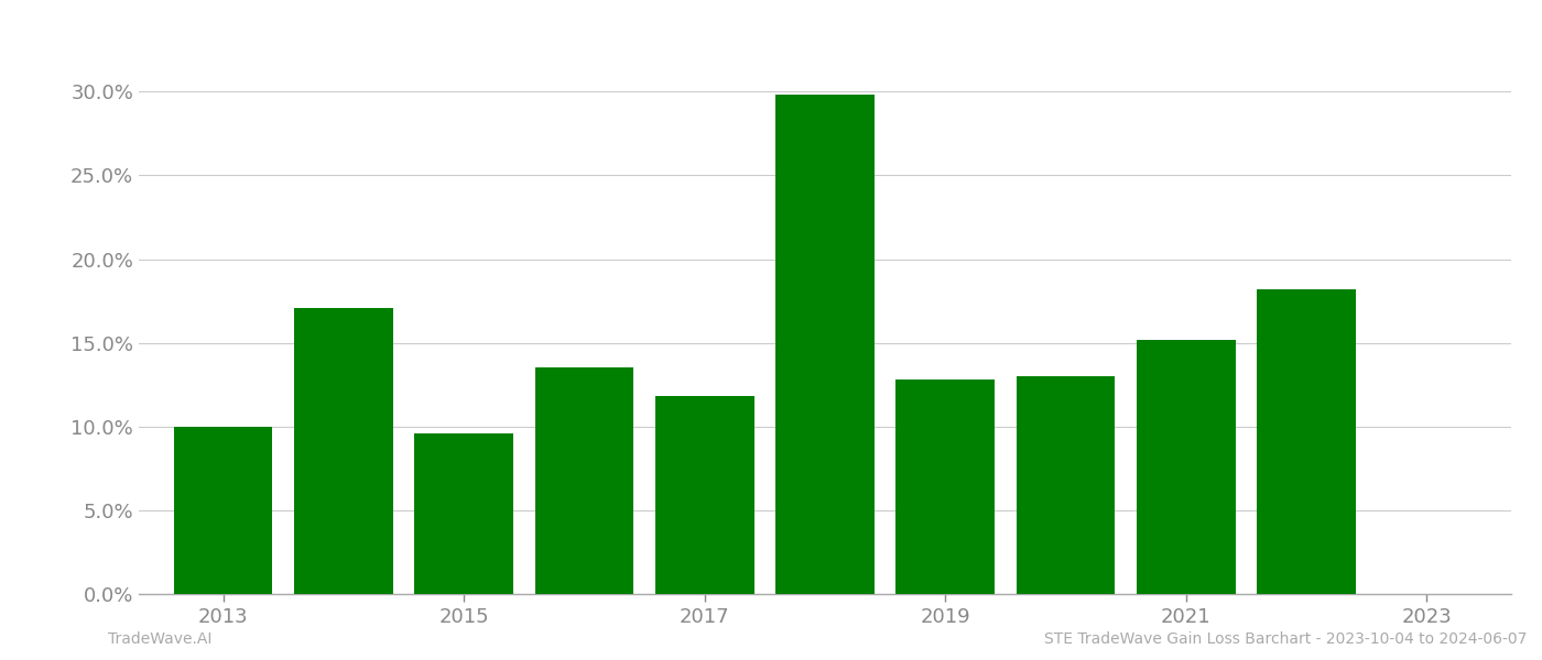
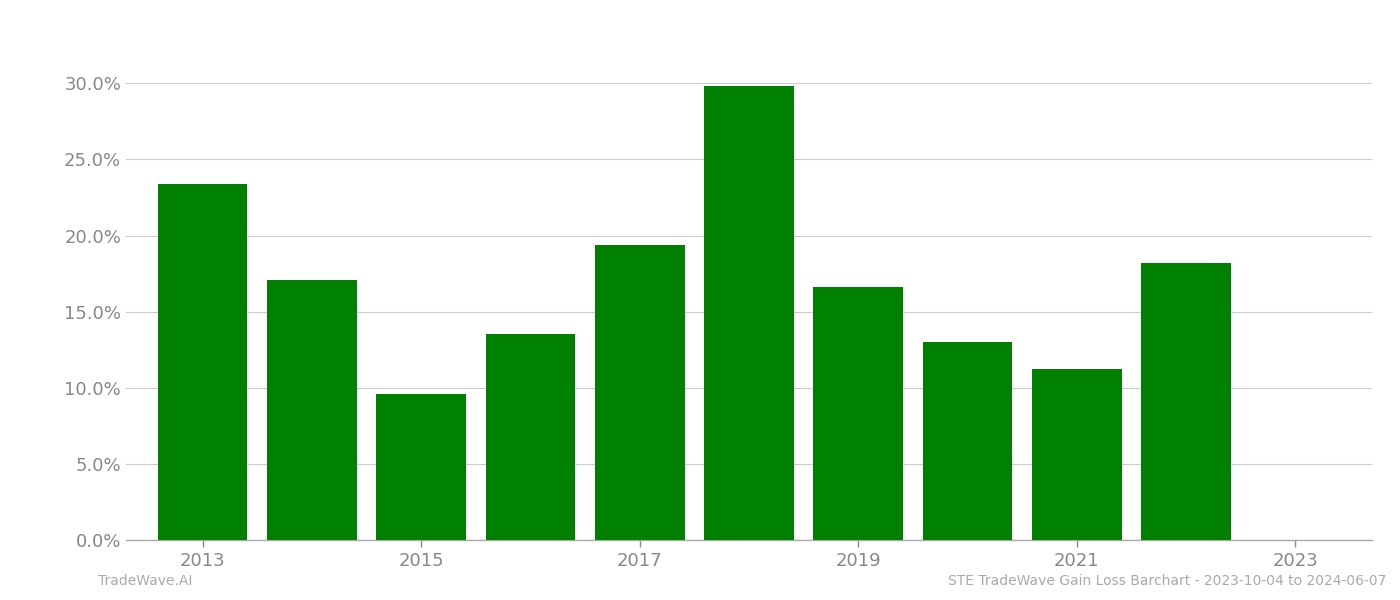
2013: 10.0% -> 23.4%
2017: 11.8% -> 19.4%
2019: 12.8% -> 16.6%
2021: 15.2% -> 11.2%
